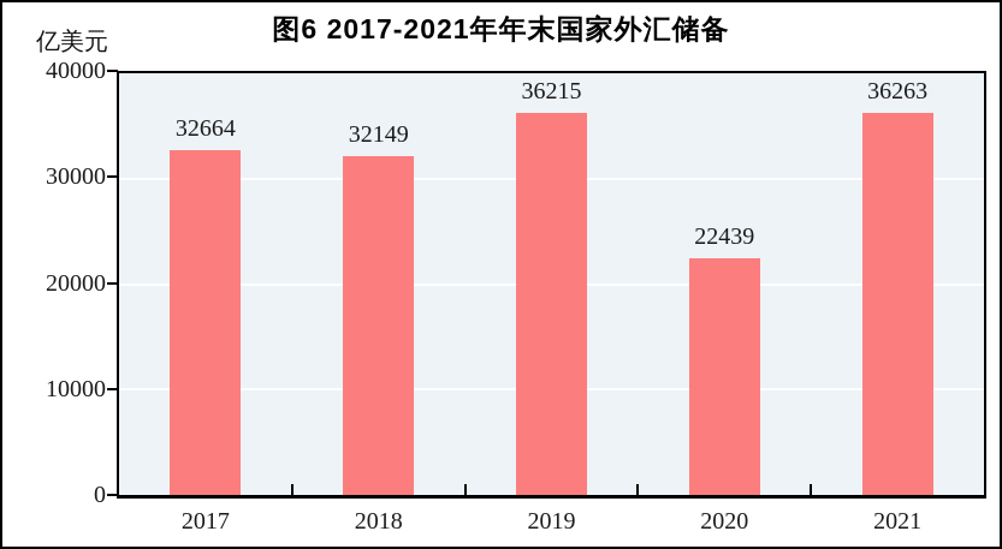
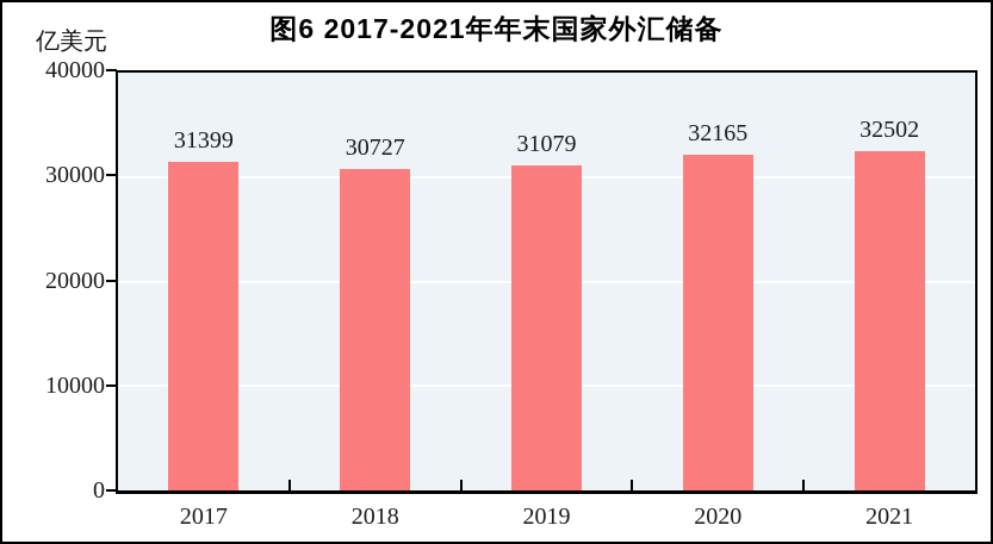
2017: 32664 -> 31399
2018: 32149 -> 30727
2019: 36215 -> 31079
2020: 22439 -> 32165
2021: 36263 -> 32502
